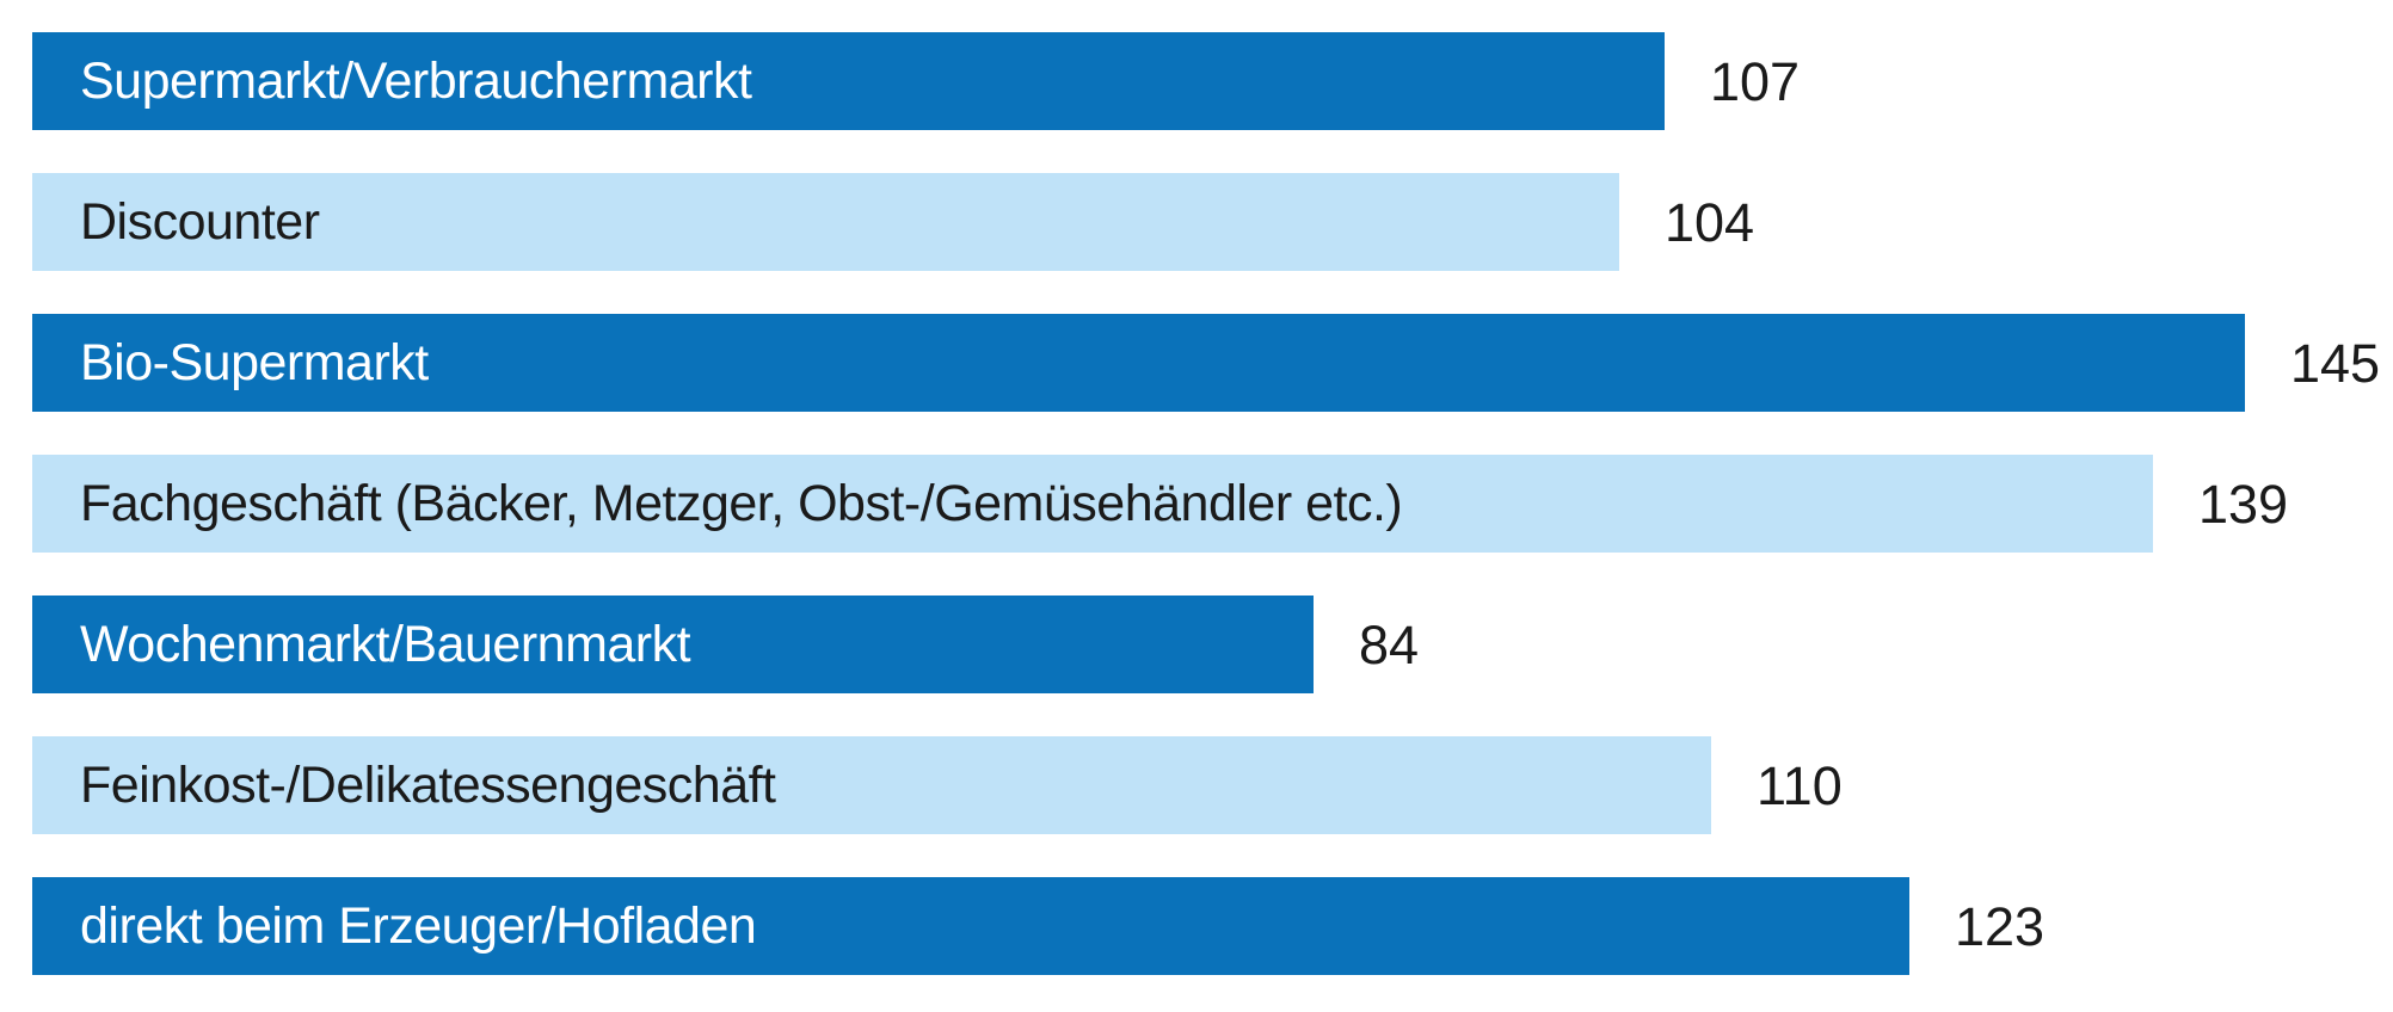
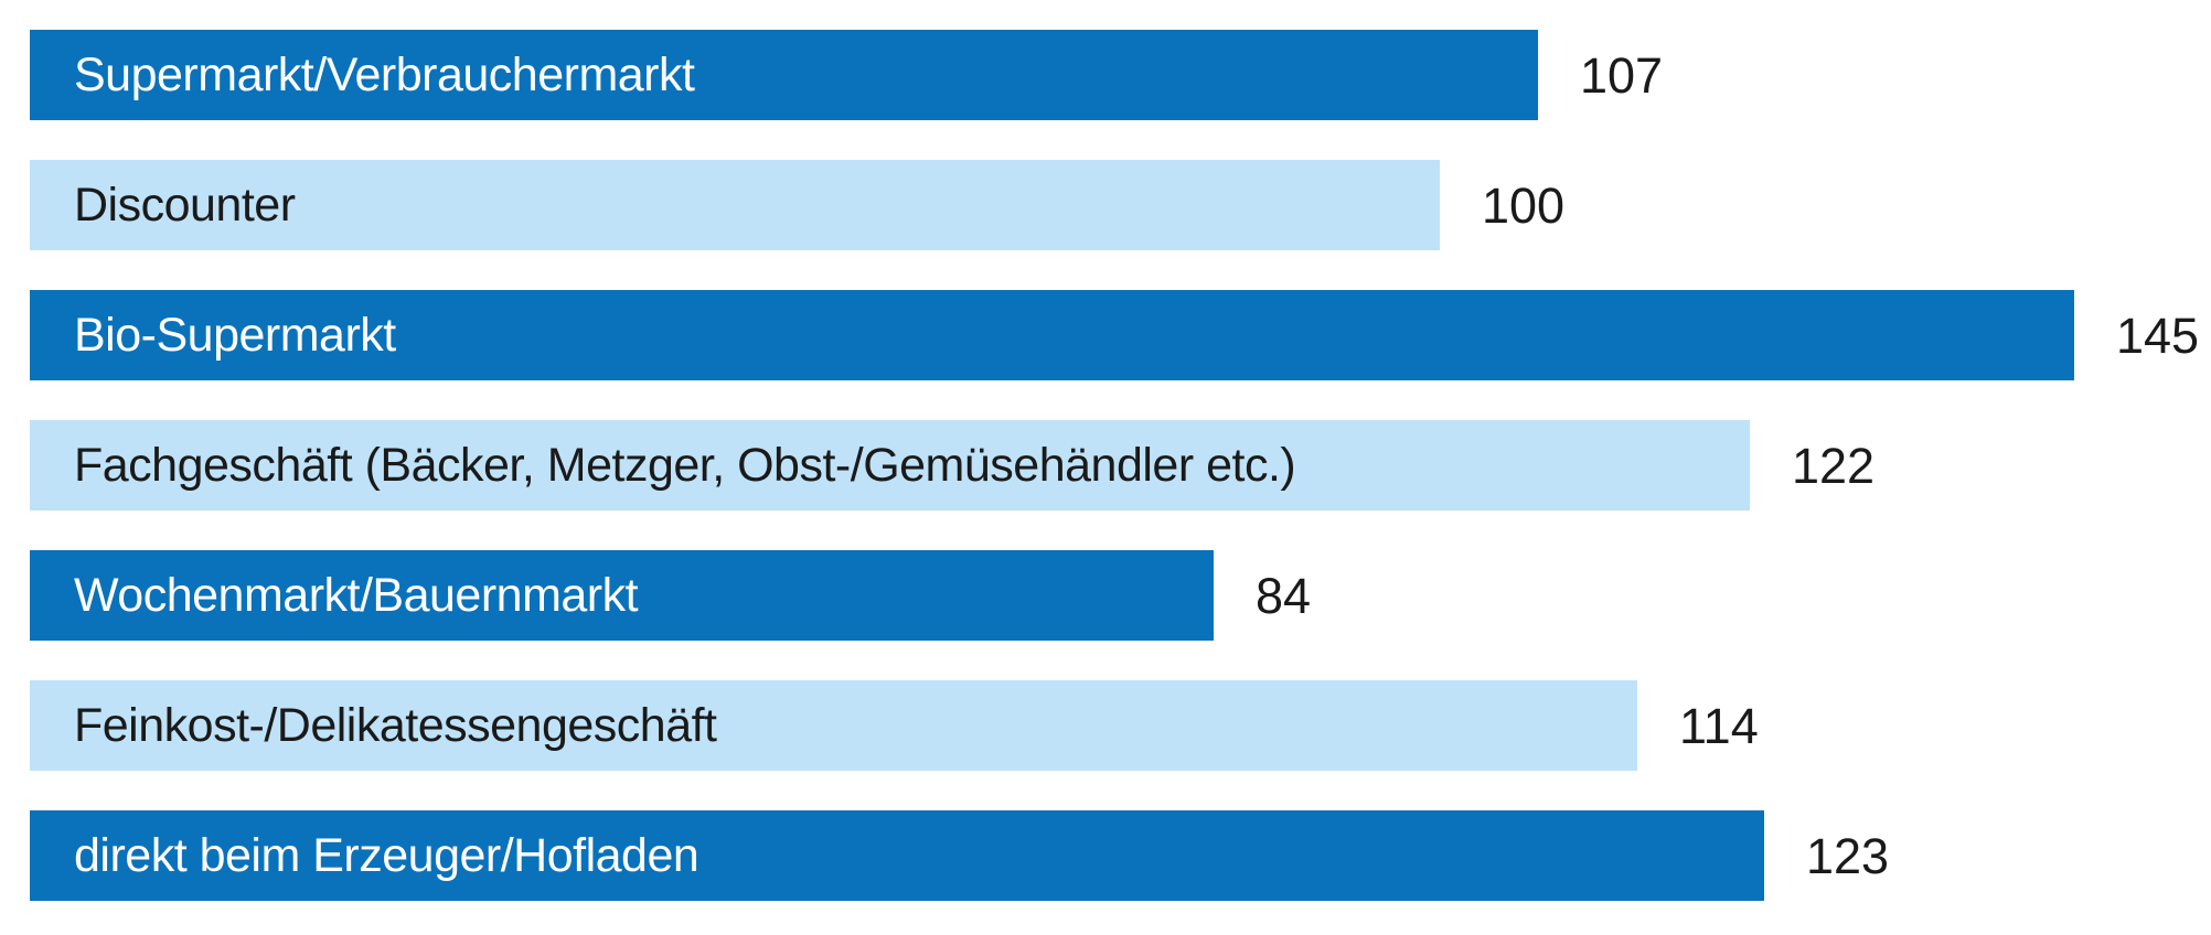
Discounter: 104 -> 100
Fachgeschäft (Bäcker, Metzger, Obst-/Gemüsehändler etc.): 139 -> 122
Feinkost-/Delikatessengeschäft: 110 -> 114
